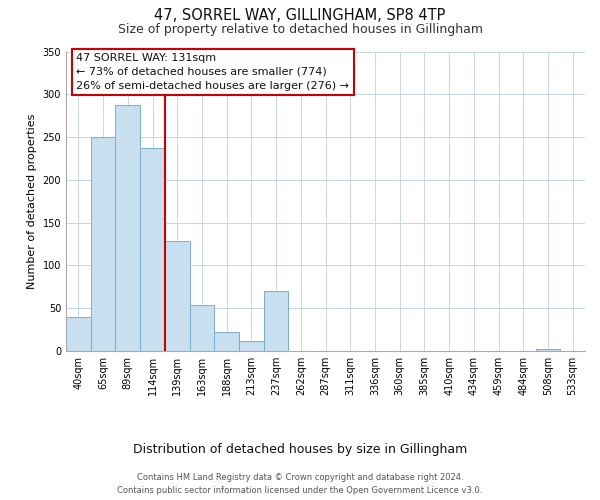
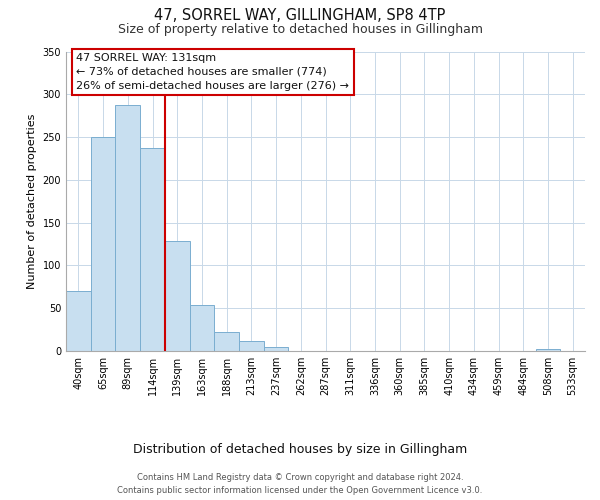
40sqm: 40 -> 70
237sqm: 70 -> 4
